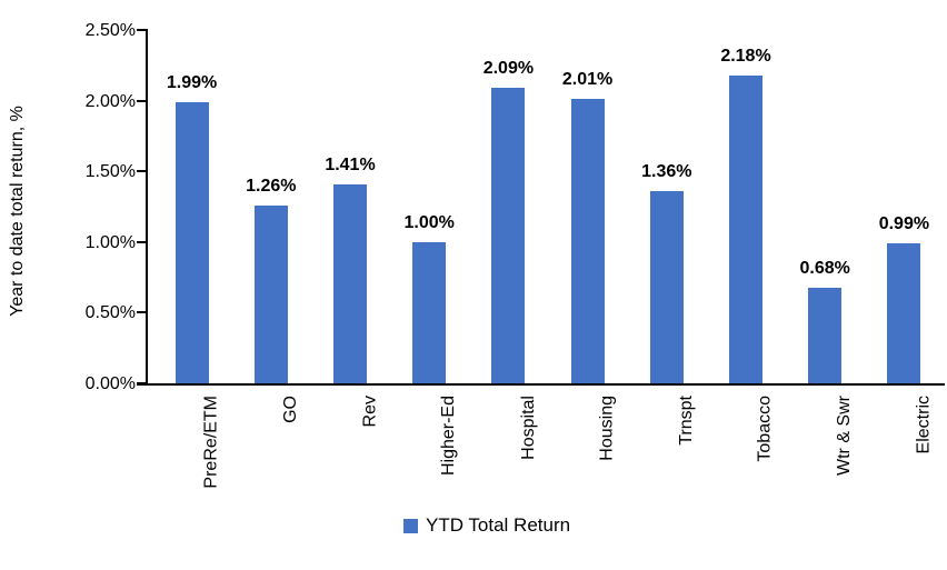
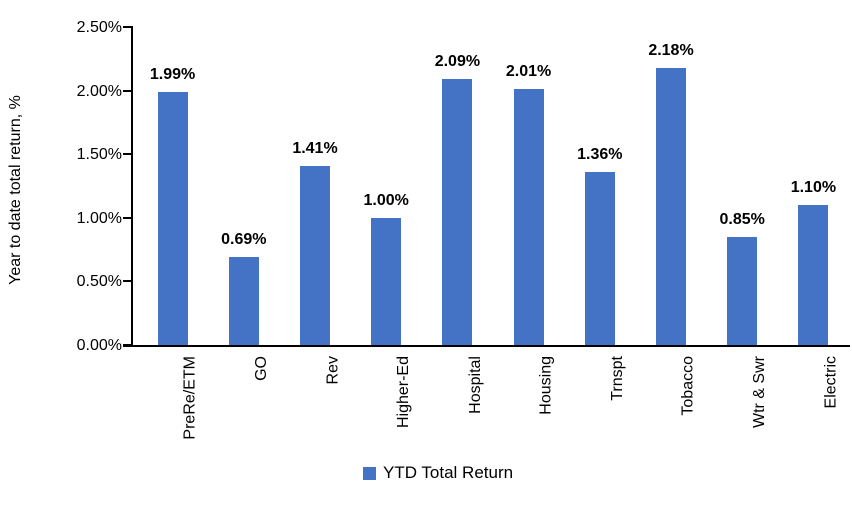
GO: 1.26% -> 0.69%
Wtr & Swr: 0.68% -> 0.85%
Electric: 0.99% -> 1.10%
